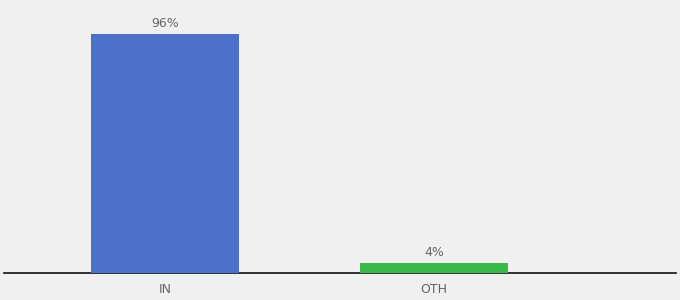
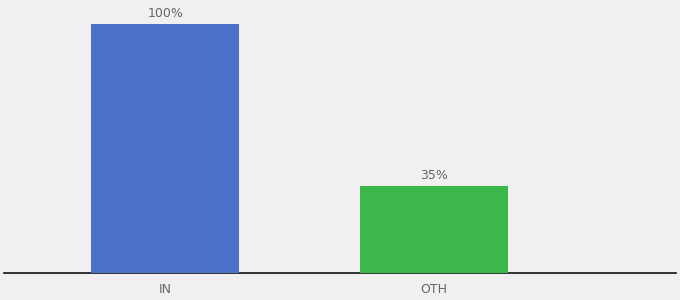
IN: 96% -> 100%
OTH: 4% -> 35%
